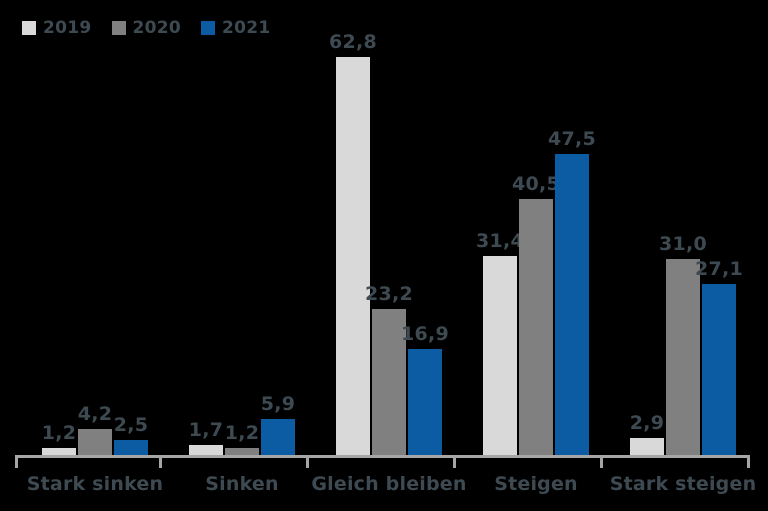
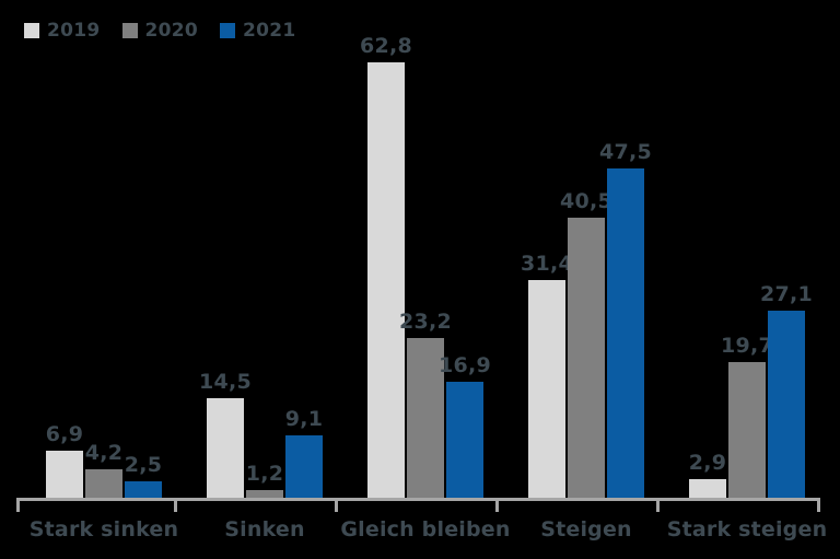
2019/Stark sinken: 1,2 -> 6,9
2019/Sinken: 1,7 -> 14,5
2021/Sinken: 5,9 -> 9,1
2020/Stark steigen: 31,0 -> 19,7
